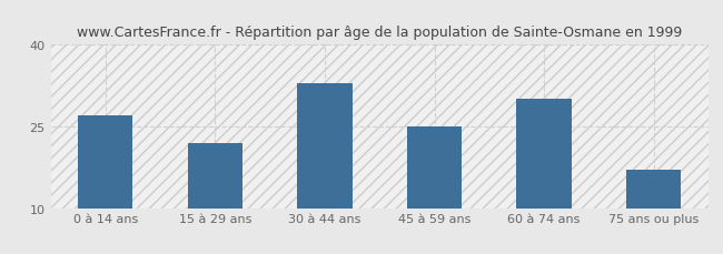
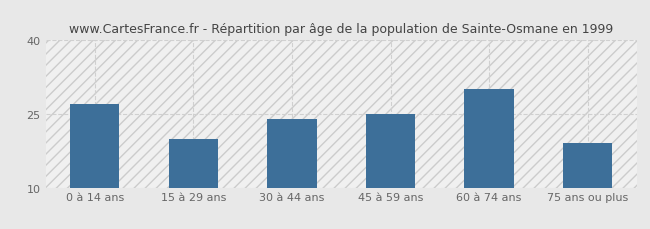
15 à 29 ans: 22 -> 20
30 à 44 ans: 33 -> 24
75 ans ou plus: 17 -> 19
